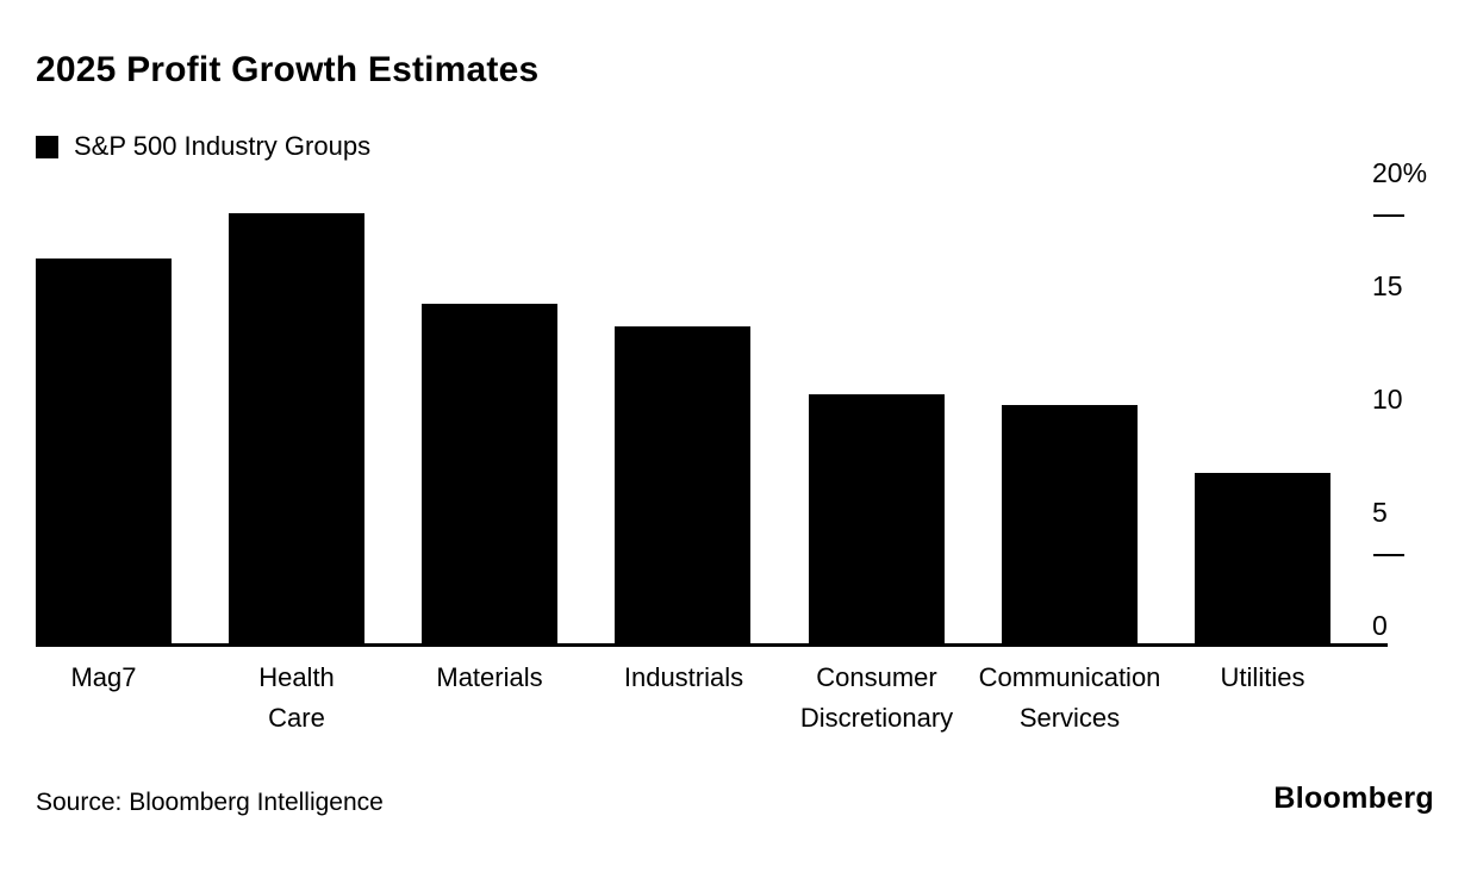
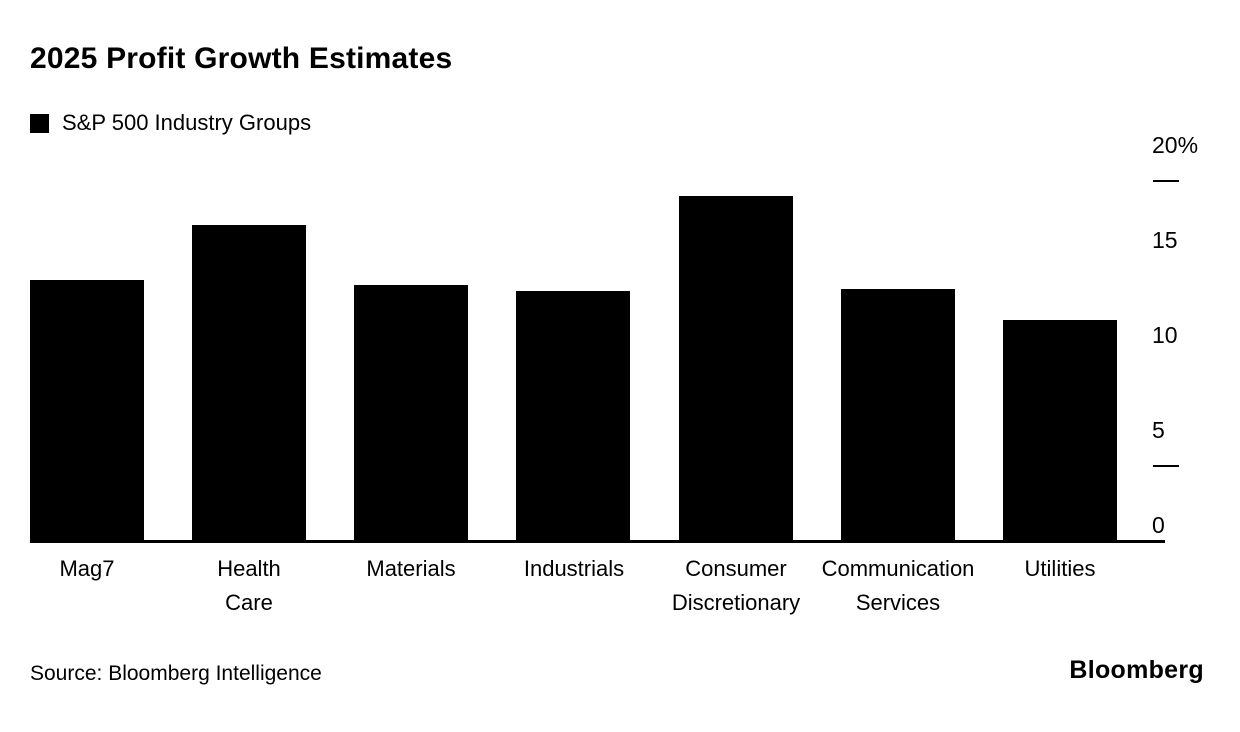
Mag7: 17.0% -> 13.7%
Health Care: 19.0% -> 16.6%
Materials: 15.0% -> 13.4%
Industrials: 14.0% -> 13.1%
Consumer Discretionary: 11.0% -> 18.1%
Communication Services: 10.5% -> 13.2%
Utilities: 7.5% -> 11.6%
